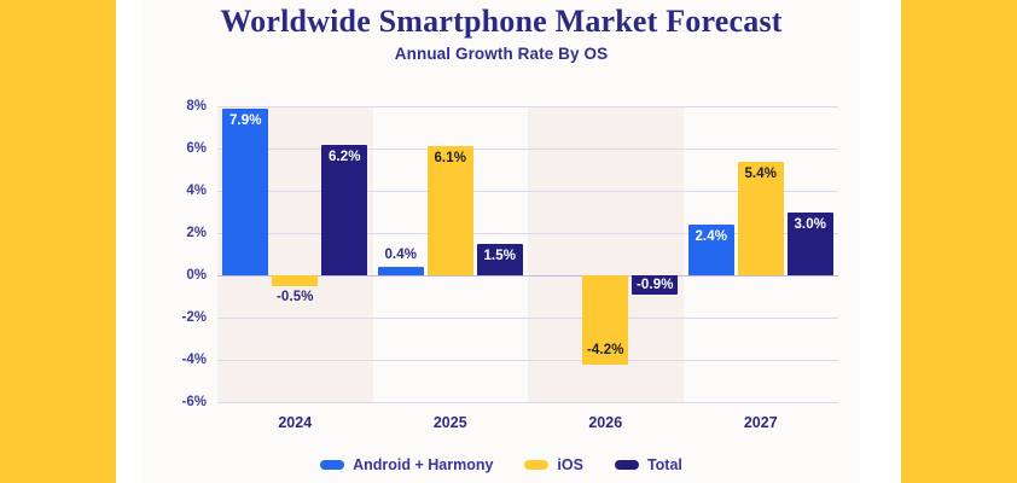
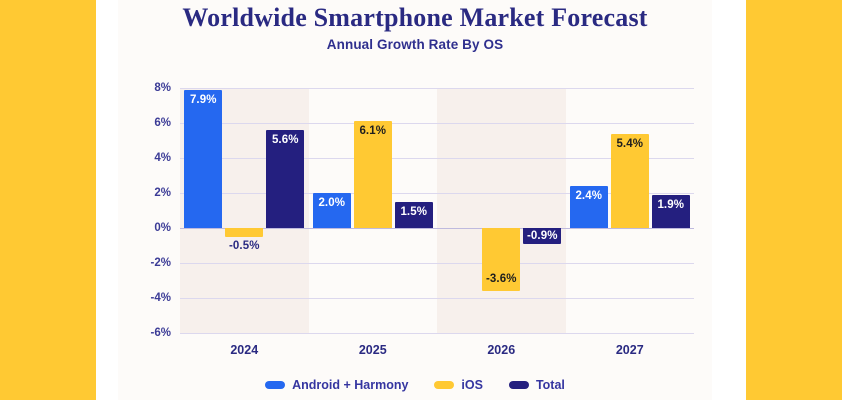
Total/2024: 6.2% -> 5.6%
Android + Harmony/2025: 0.4% -> 2.0%
iOS/2026: -4.2% -> -3.6%
Total/2027: 3.0% -> 1.9%
